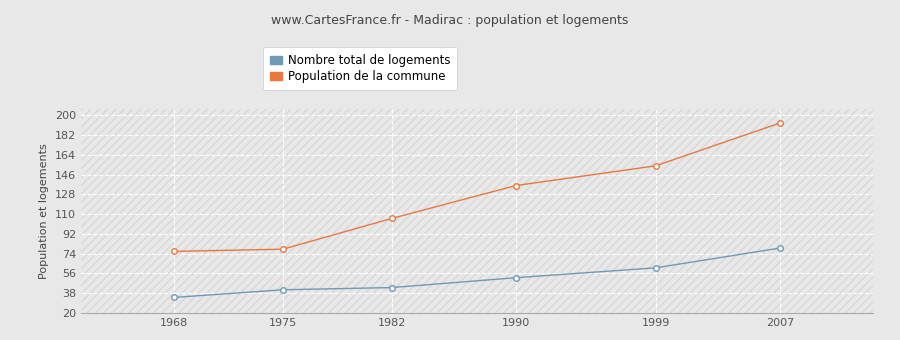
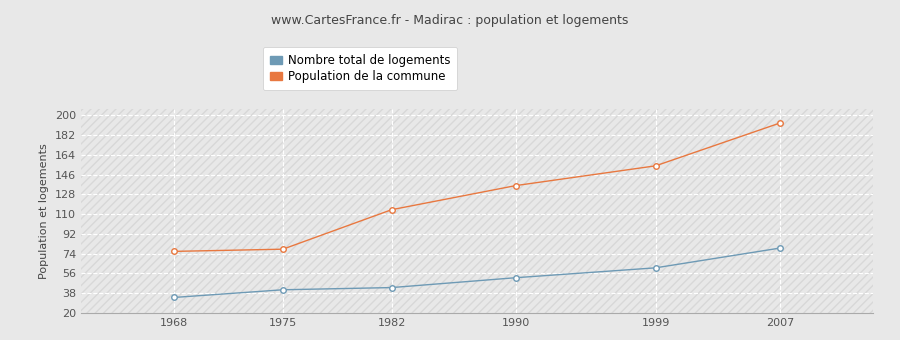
Population de la commune/1982: 106 -> 114
